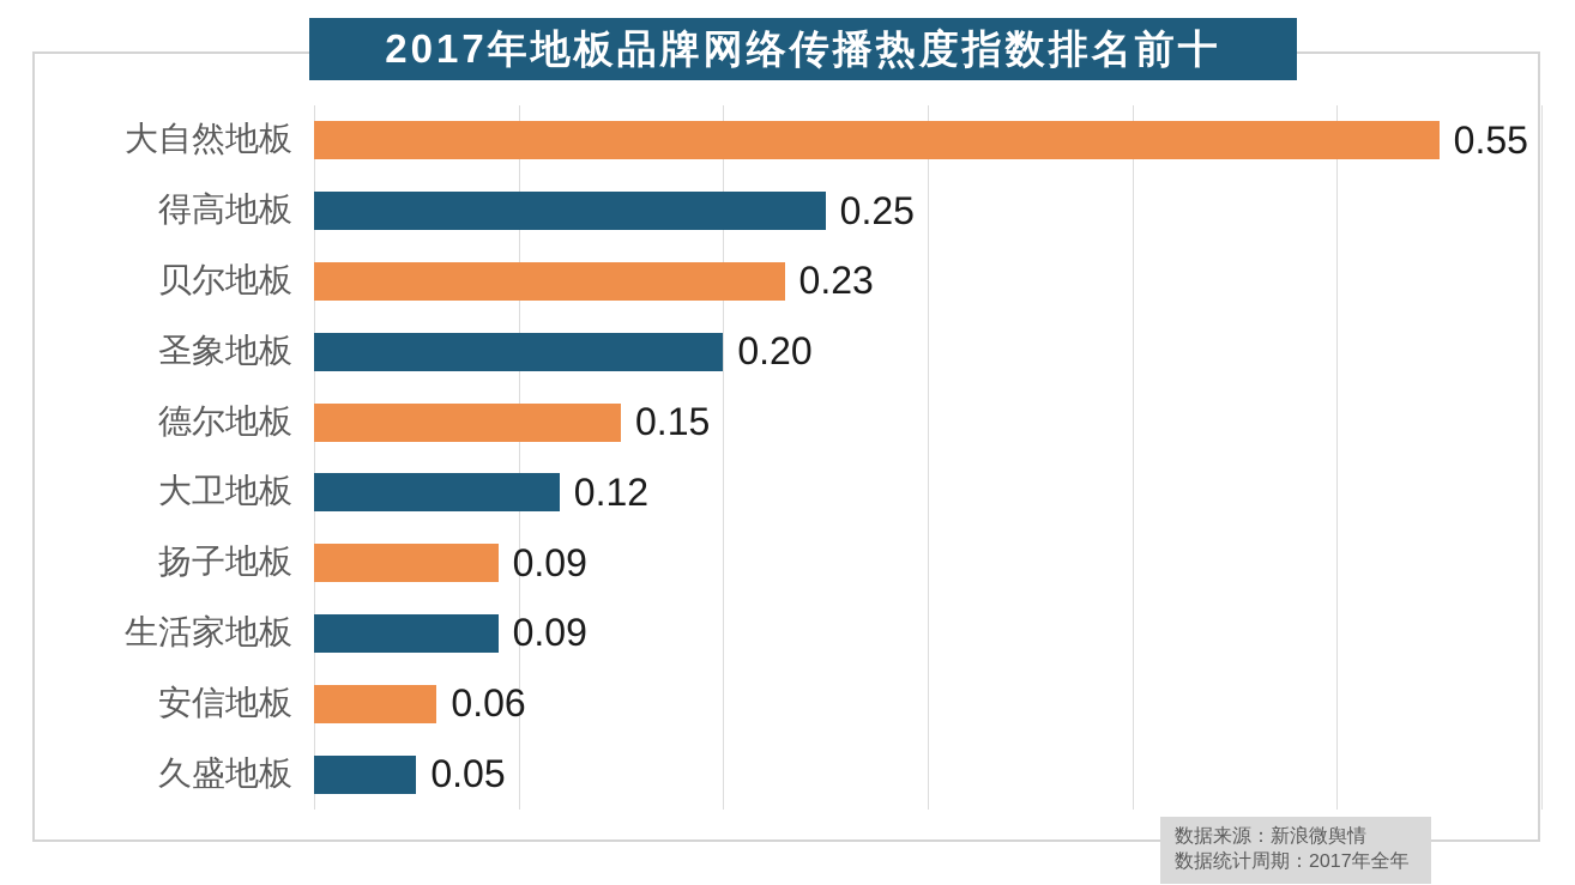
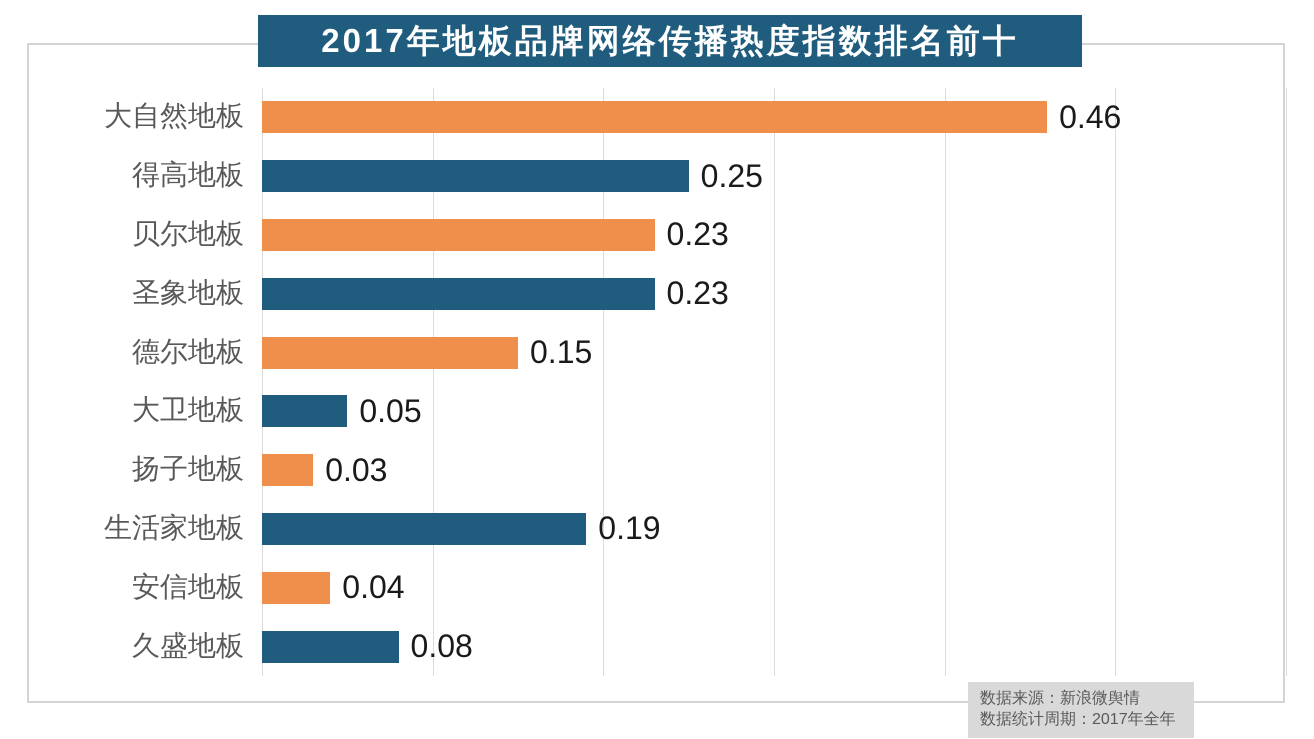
大自然地板: 0.55 -> 0.46
圣象地板: 0.20 -> 0.23
大卫地板: 0.12 -> 0.05
扬子地板: 0.09 -> 0.03
生活家地板: 0.09 -> 0.19
安信地板: 0.06 -> 0.04
久盛地板: 0.05 -> 0.08
